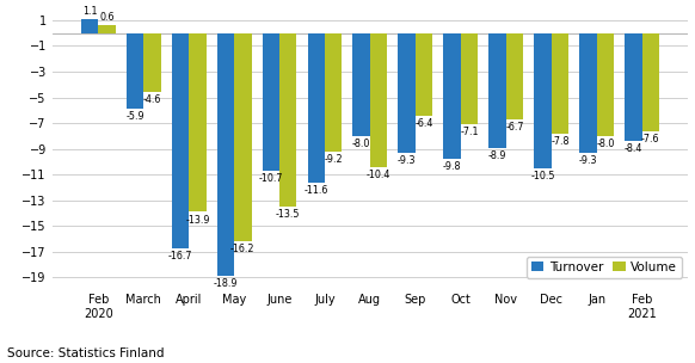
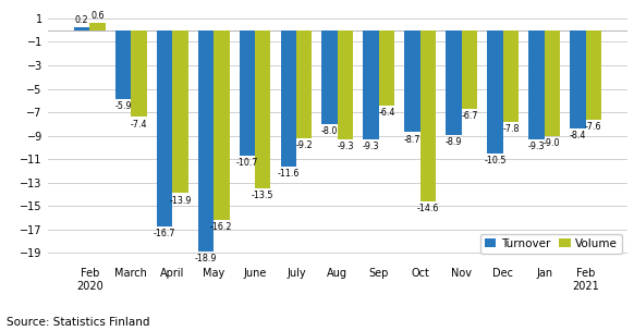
Turnover/Feb 2020: 1.1 -> 0.2
Volume/March: -4.6 -> -7.4
Volume/Aug: -10.4 -> -9.3
Turnover/Oct: -9.8 -> -8.7
Volume/Oct: -7.1 -> -14.6
Volume/Jan: -8.0 -> -9.0
